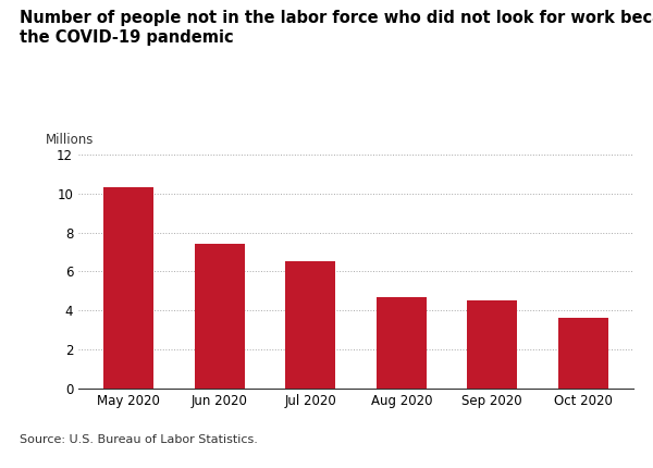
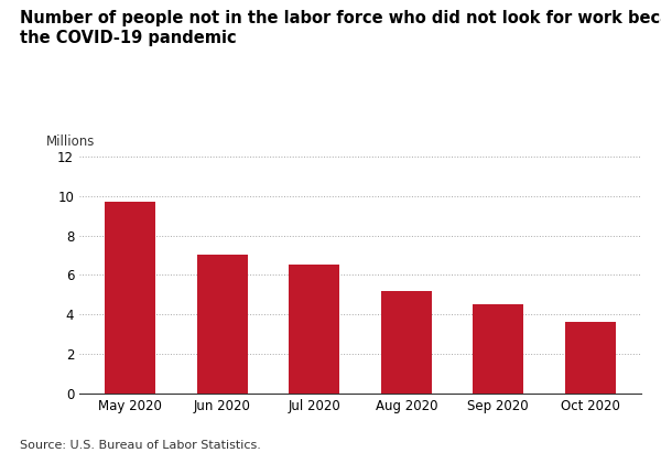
May 2020: 10.3 -> 9.7
Jun 2020: 7.4 -> 7.0
Aug 2020: 4.7 -> 5.2
